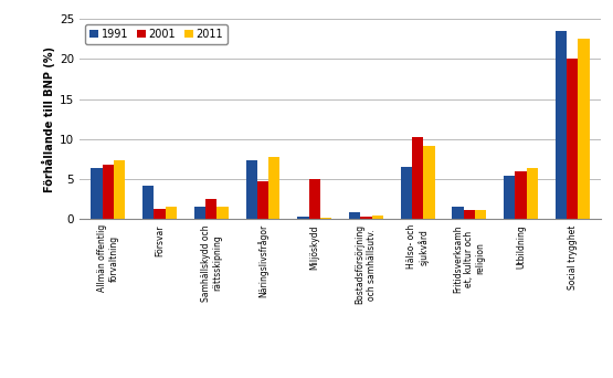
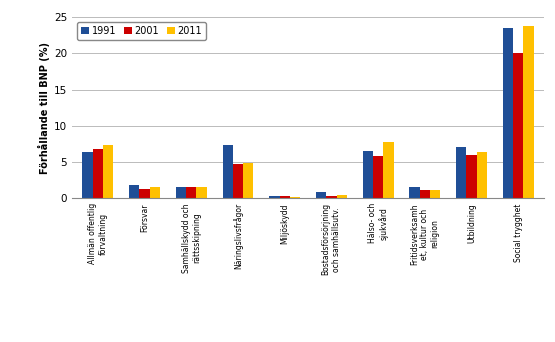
1991/Försvar: 4.2 -> 1.9
2001/Samhällskydd och rättsskipning: 2.6 -> 1.5
2011/Näringslivsfrågor: 7.8 -> 4.9
2001/Miljöskydd: 5.0 -> 0.3
2001/Hälso- och sjukvård: 10.2 -> 5.9
2011/Hälso- och sjukvård: 9.2 -> 7.8
1991/Utbildning: 5.4 -> 7.1
2011/Social trygghet: 22.6 -> 23.8
